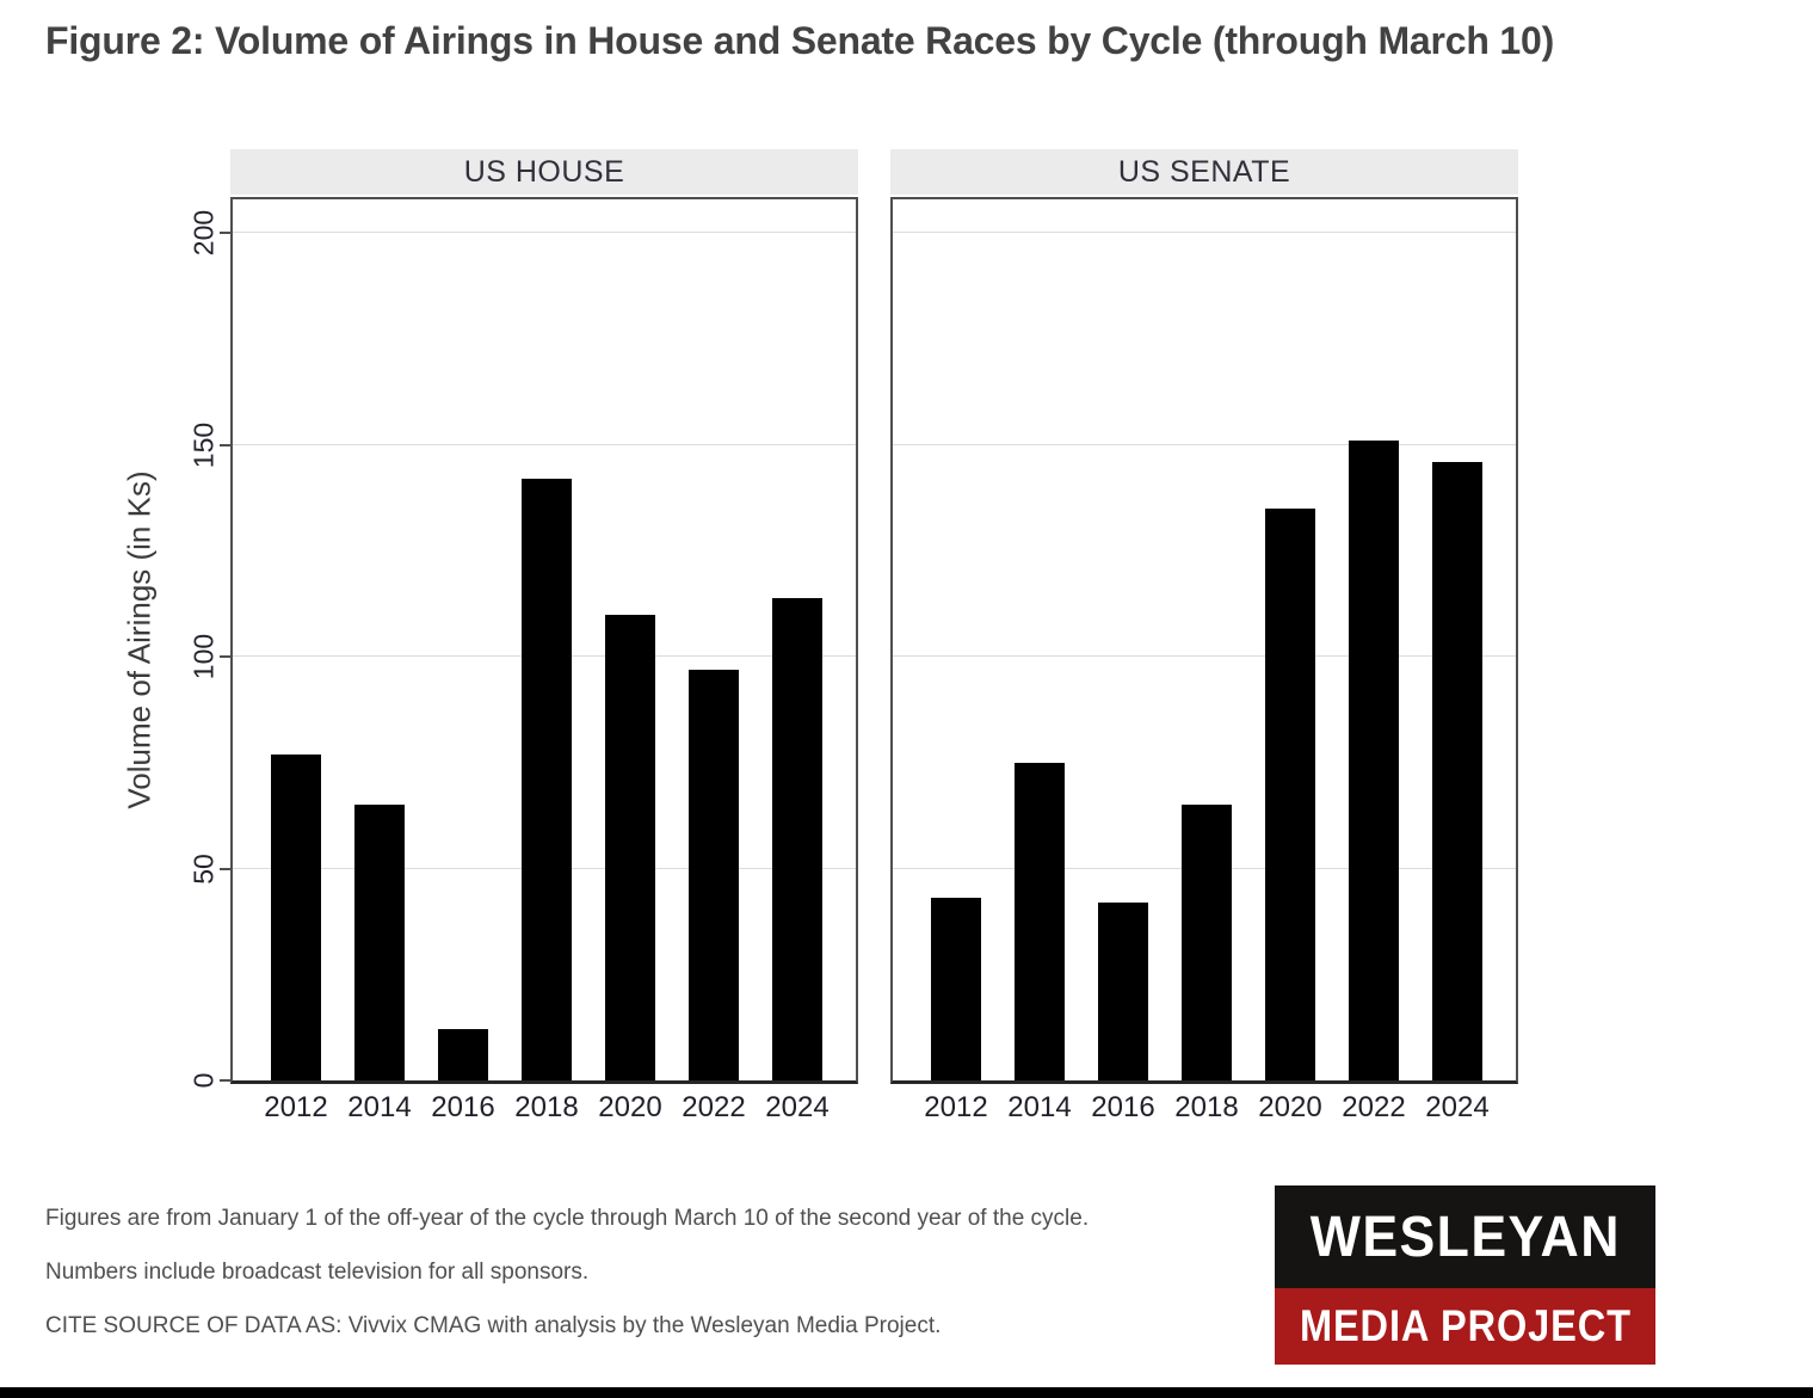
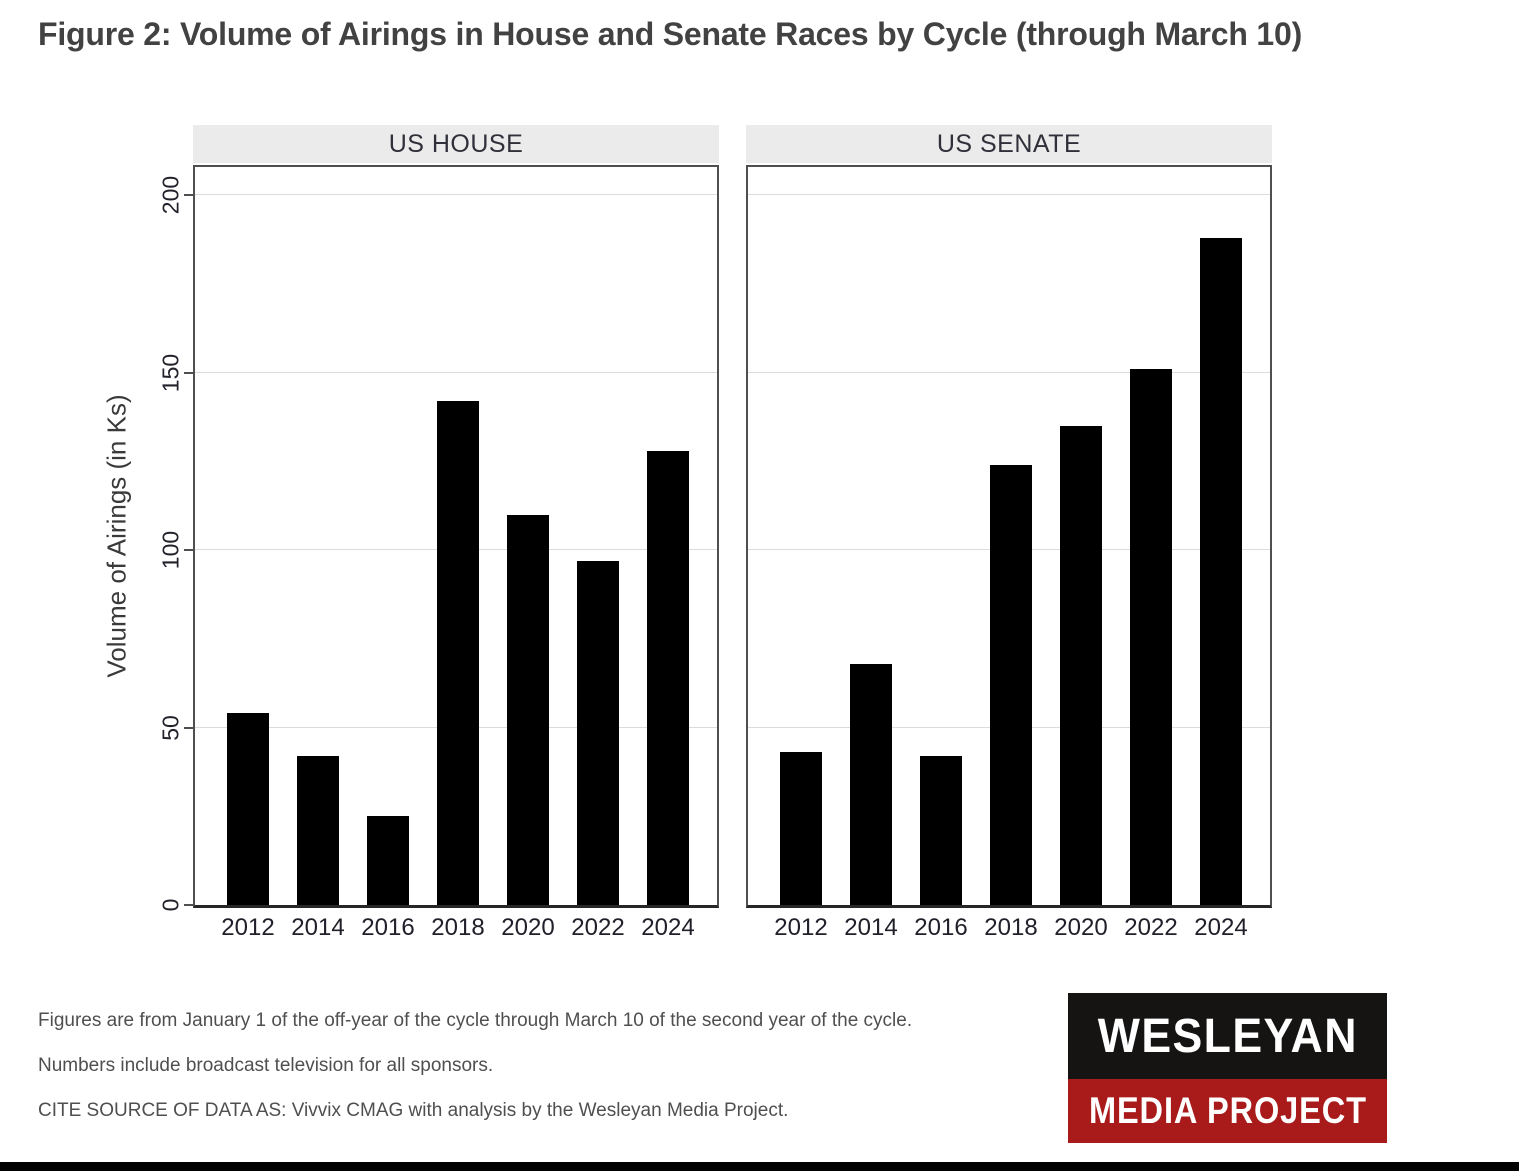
US HOUSE/2012: 77 -> 54
US HOUSE/2014: 65 -> 42
US SENATE/2014: 75 -> 68
US HOUSE/2016: 12 -> 25
US SENATE/2018: 65 -> 124
US HOUSE/2024: 114 -> 128
US SENATE/2024: 146 -> 188
